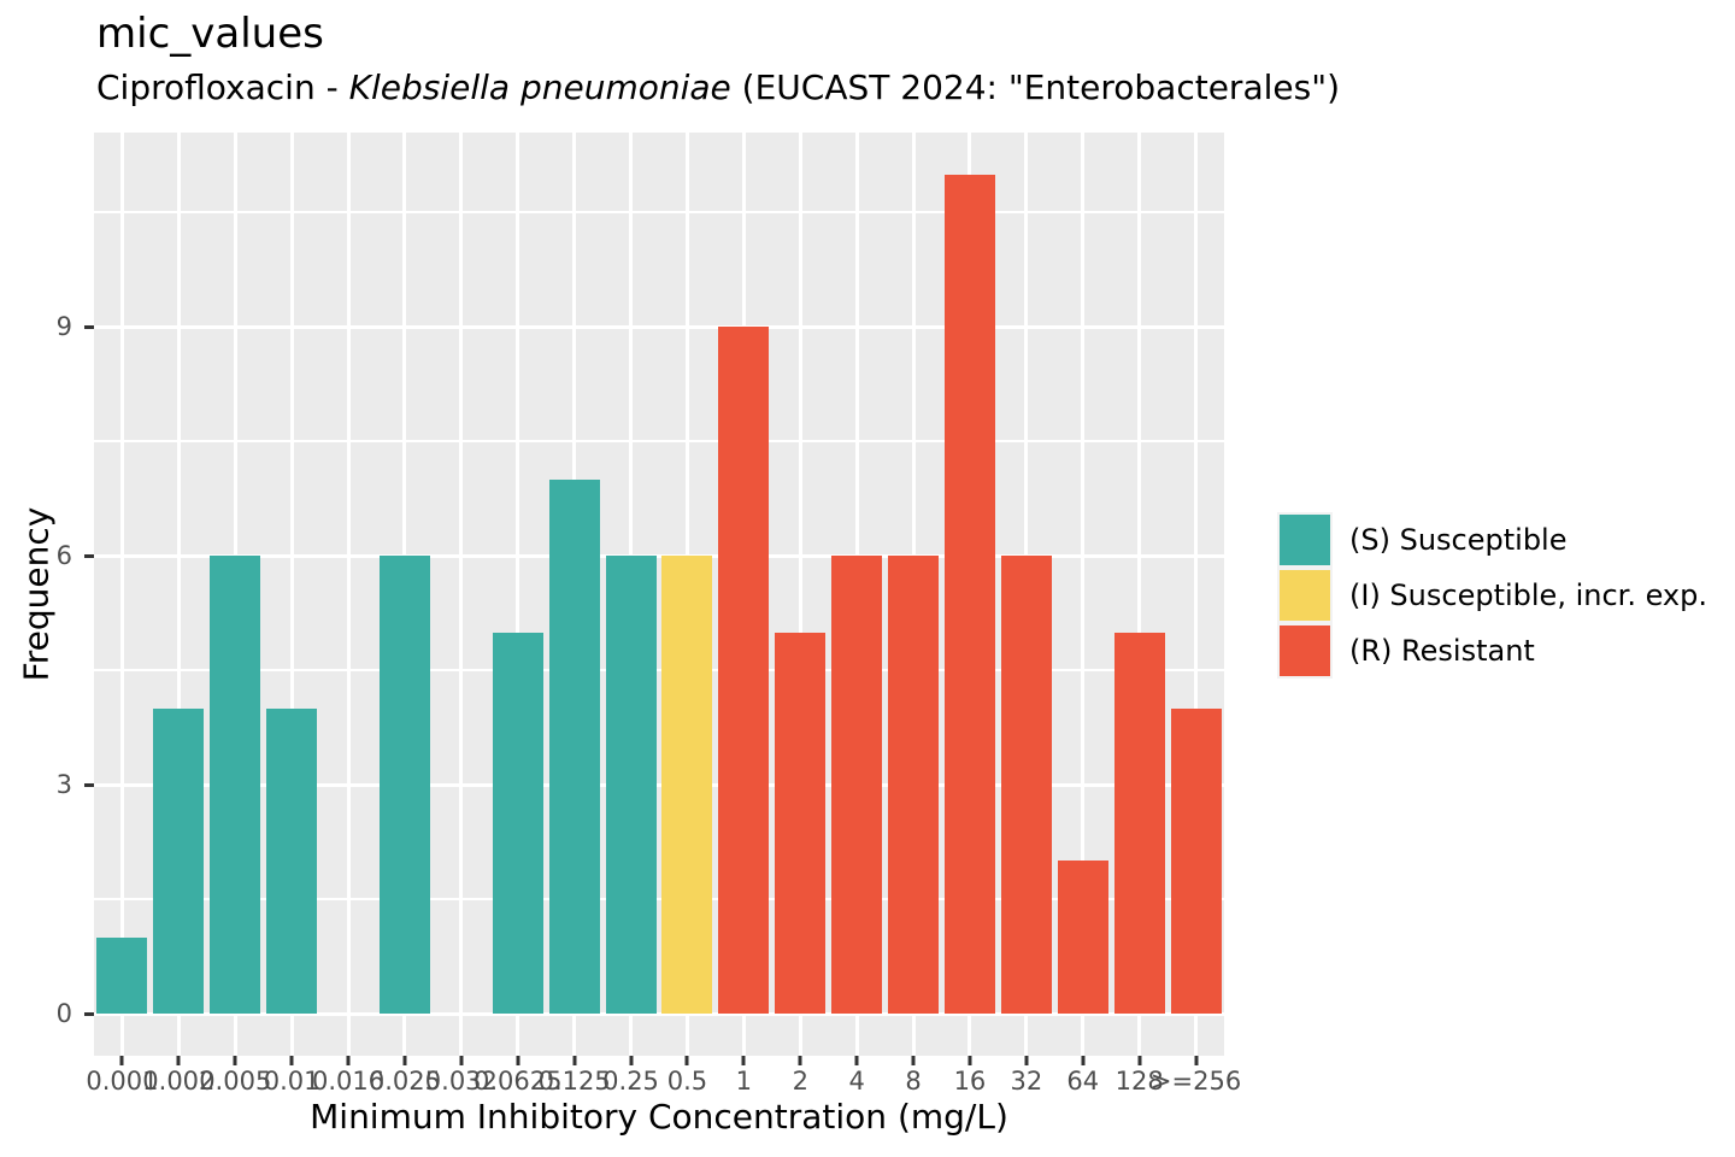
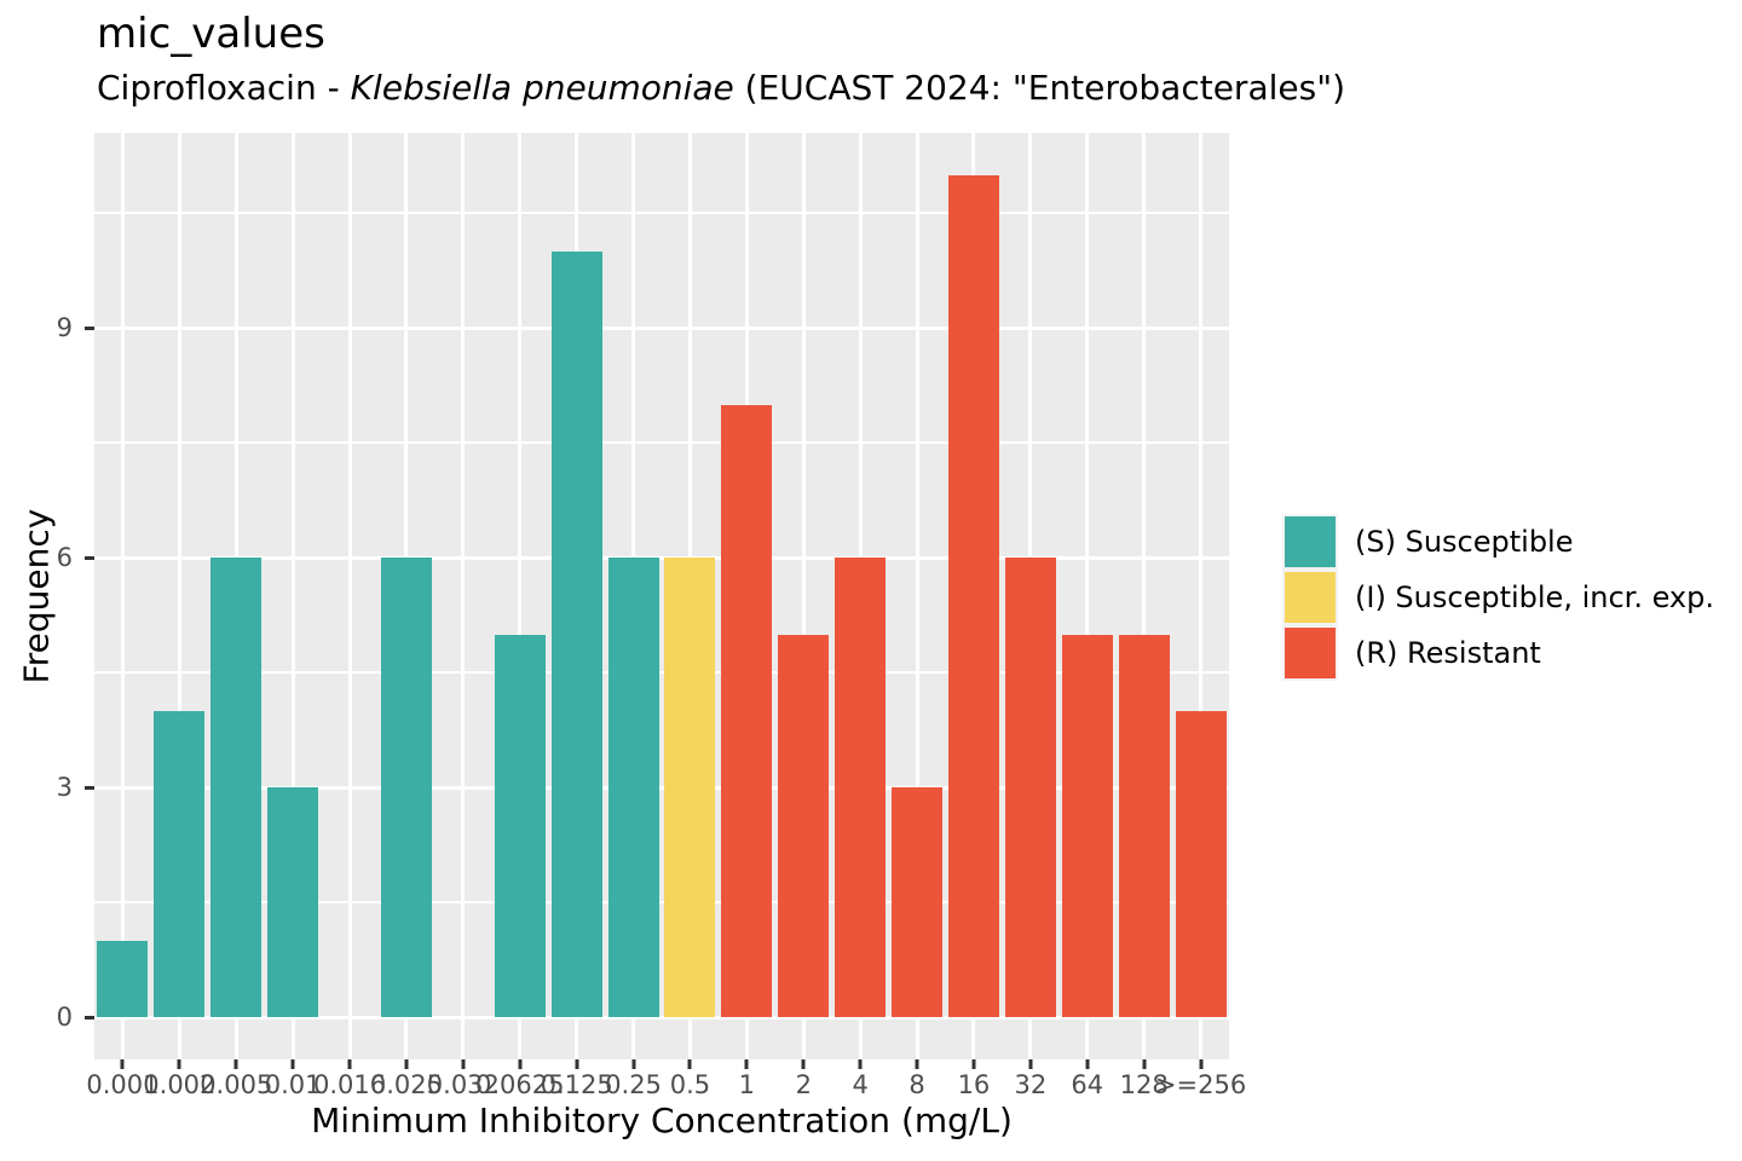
0.01: 4 -> 3
0.125: 7 -> 10
1: 9 -> 8
8: 6 -> 3
64: 2 -> 5
